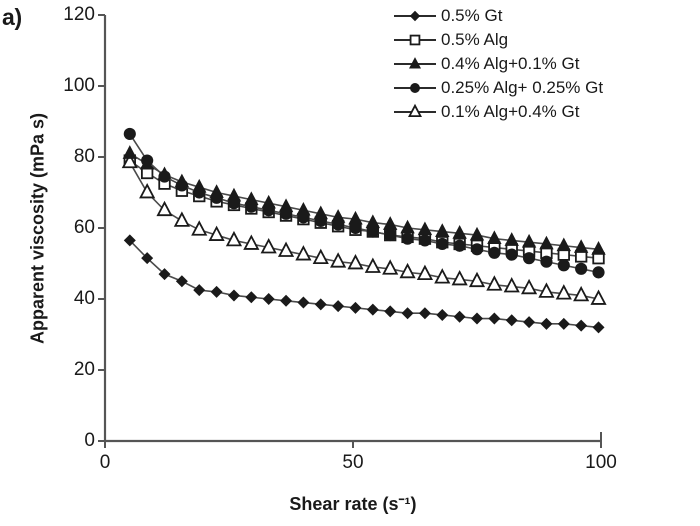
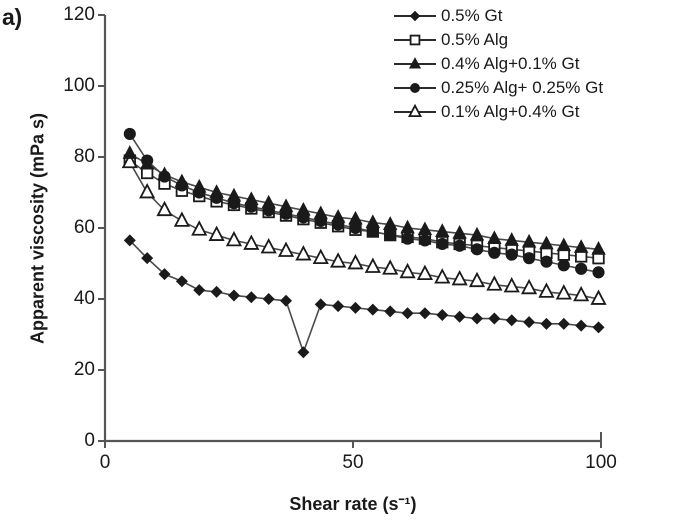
0.5% Gt/40: 39 -> 25
